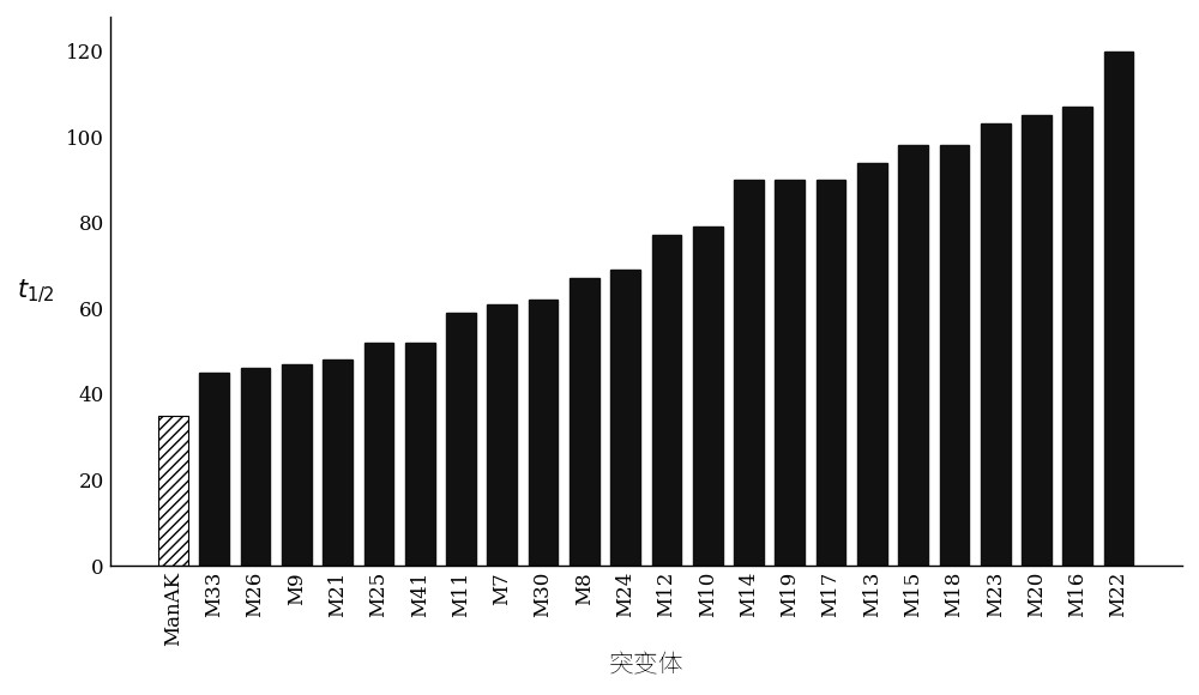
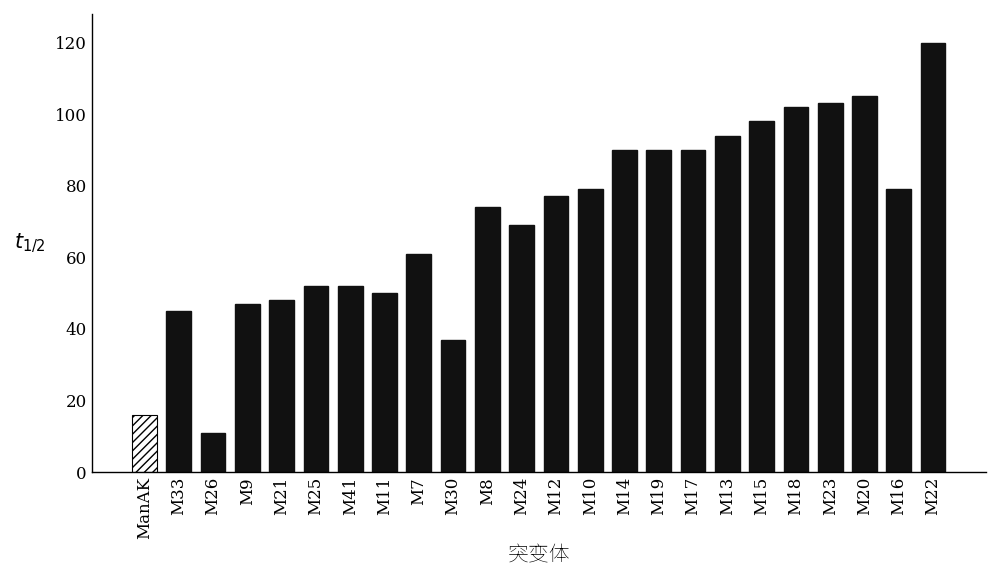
ManAK: 35 -> 16
M26: 46 -> 11
M11: 59 -> 50
M30: 62 -> 37
M8: 67 -> 74
M18: 98 -> 102
M16: 107 -> 79
